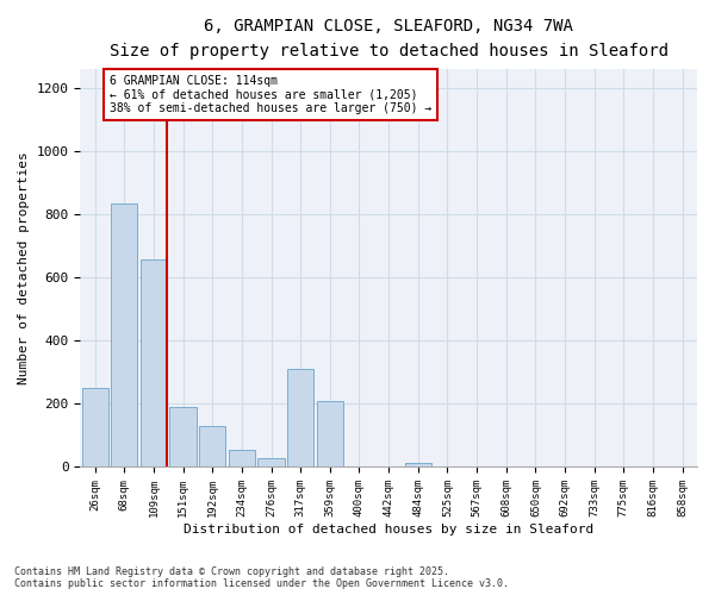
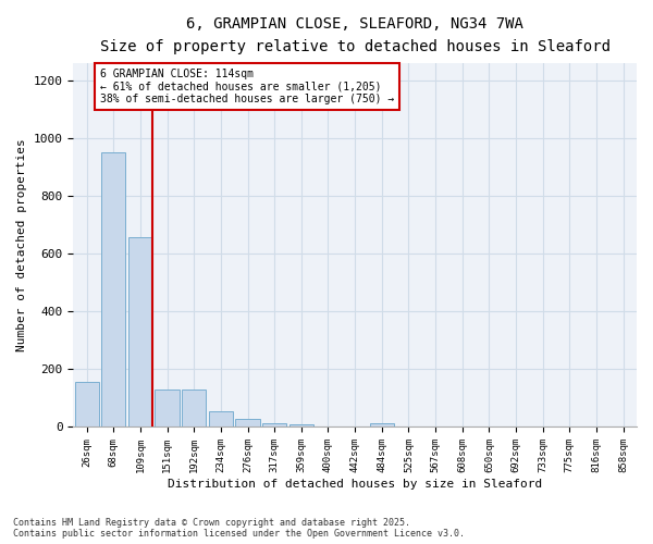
26sqm: 250 -> 155
68sqm: 835 -> 950
151sqm: 190 -> 130
317sqm: 310 -> 12
359sqm: 210 -> 10
